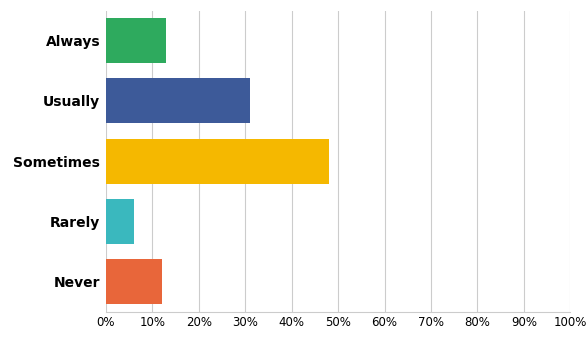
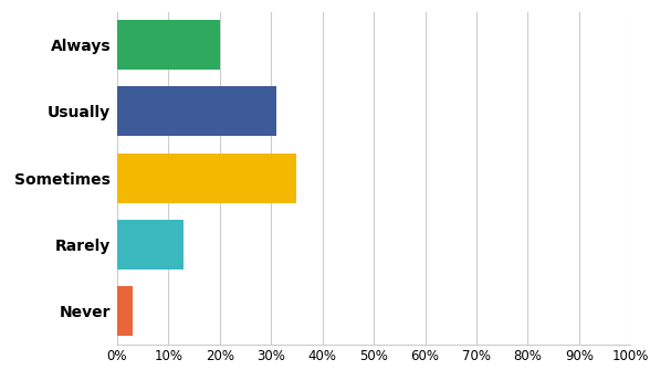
Always: 13% -> 20%
Sometimes: 48% -> 35%
Rarely: 6% -> 13%
Never: 12% -> 3%
